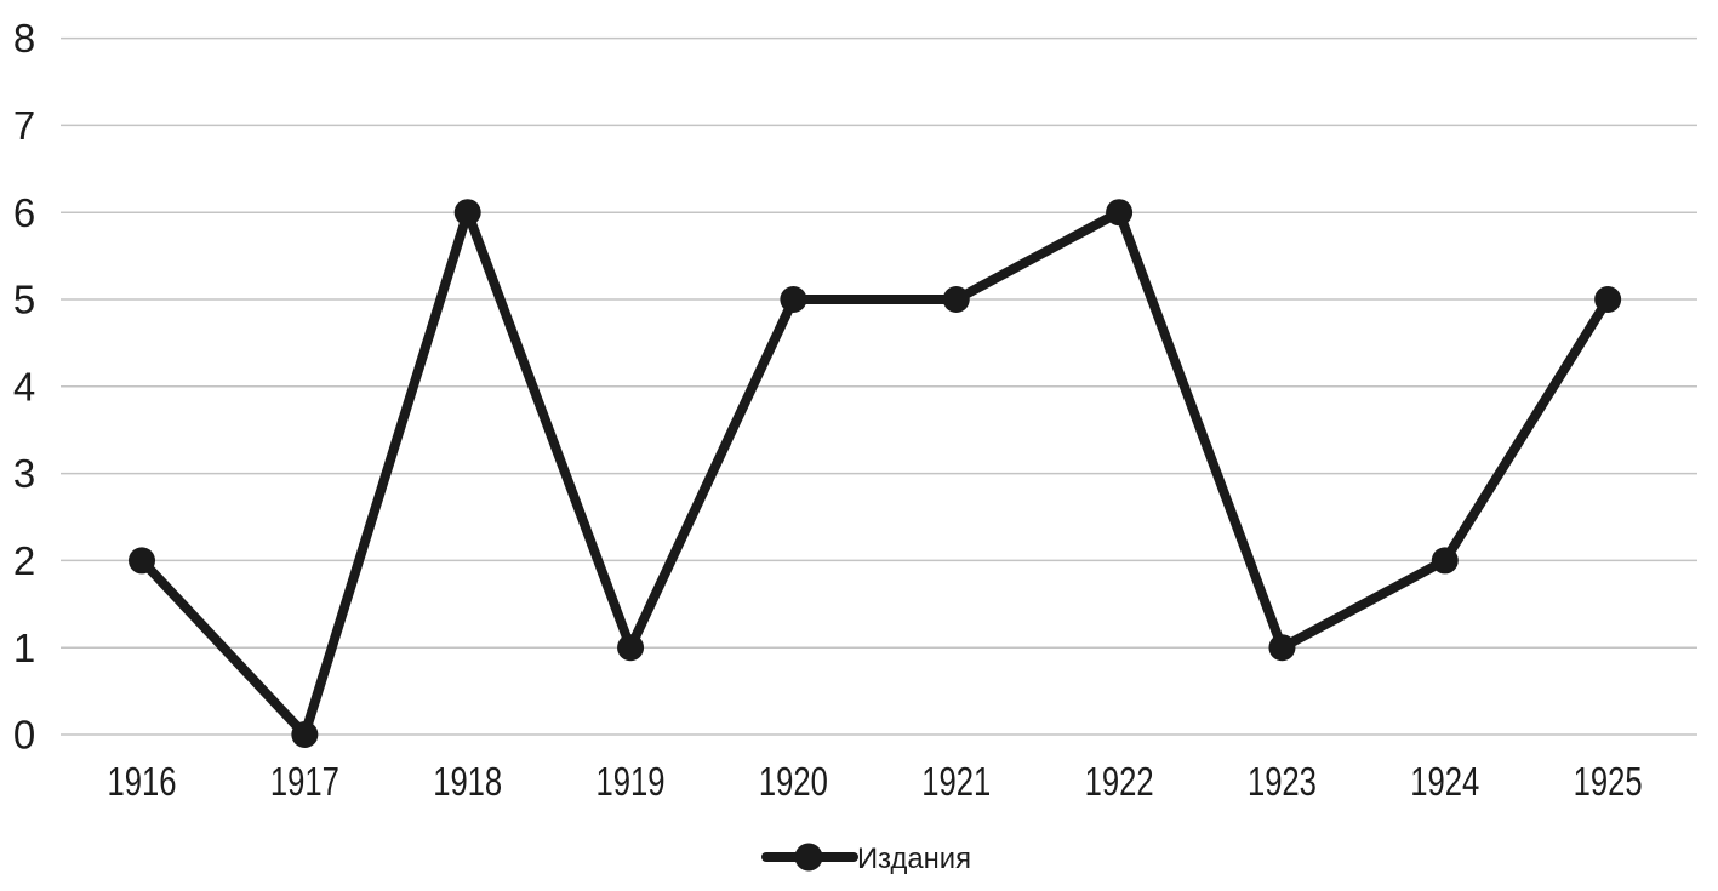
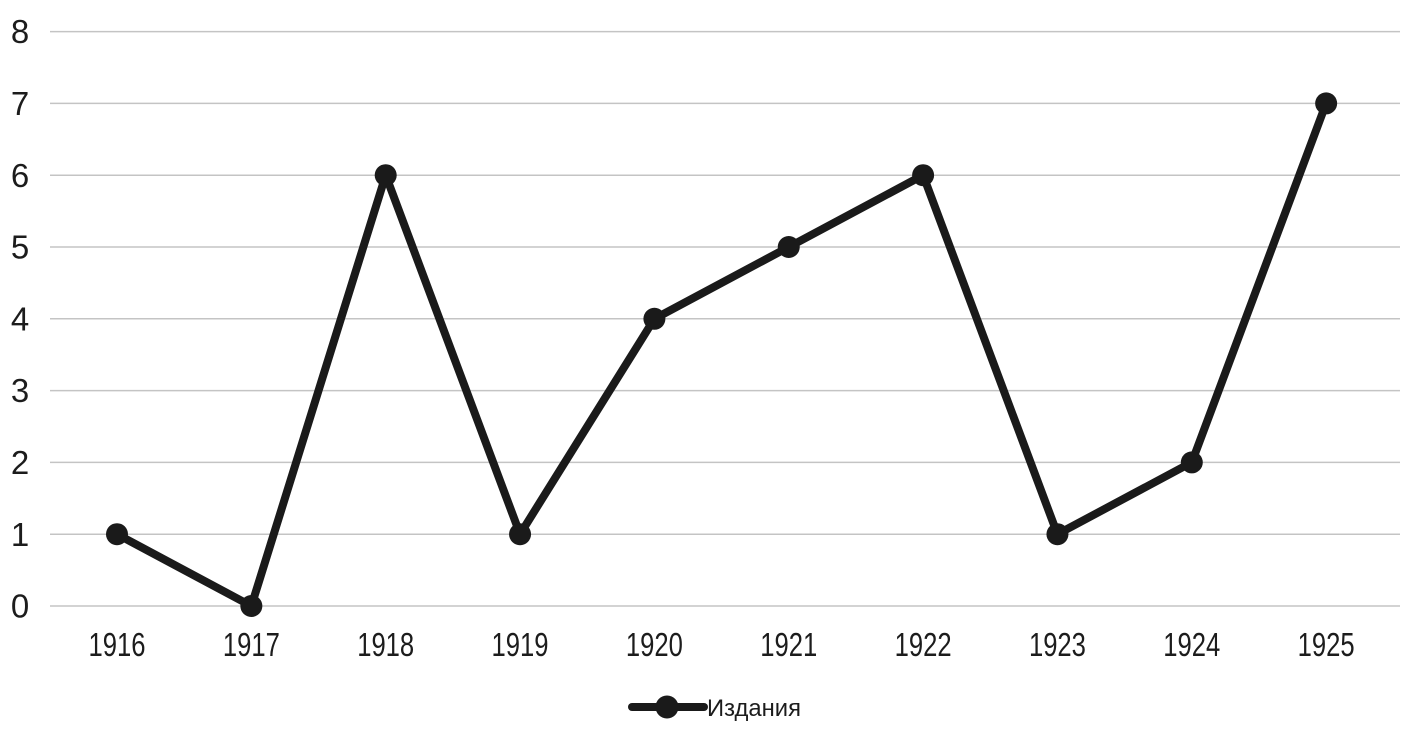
1916: 2 -> 1
1920: 5 -> 4
1925: 5 -> 7
